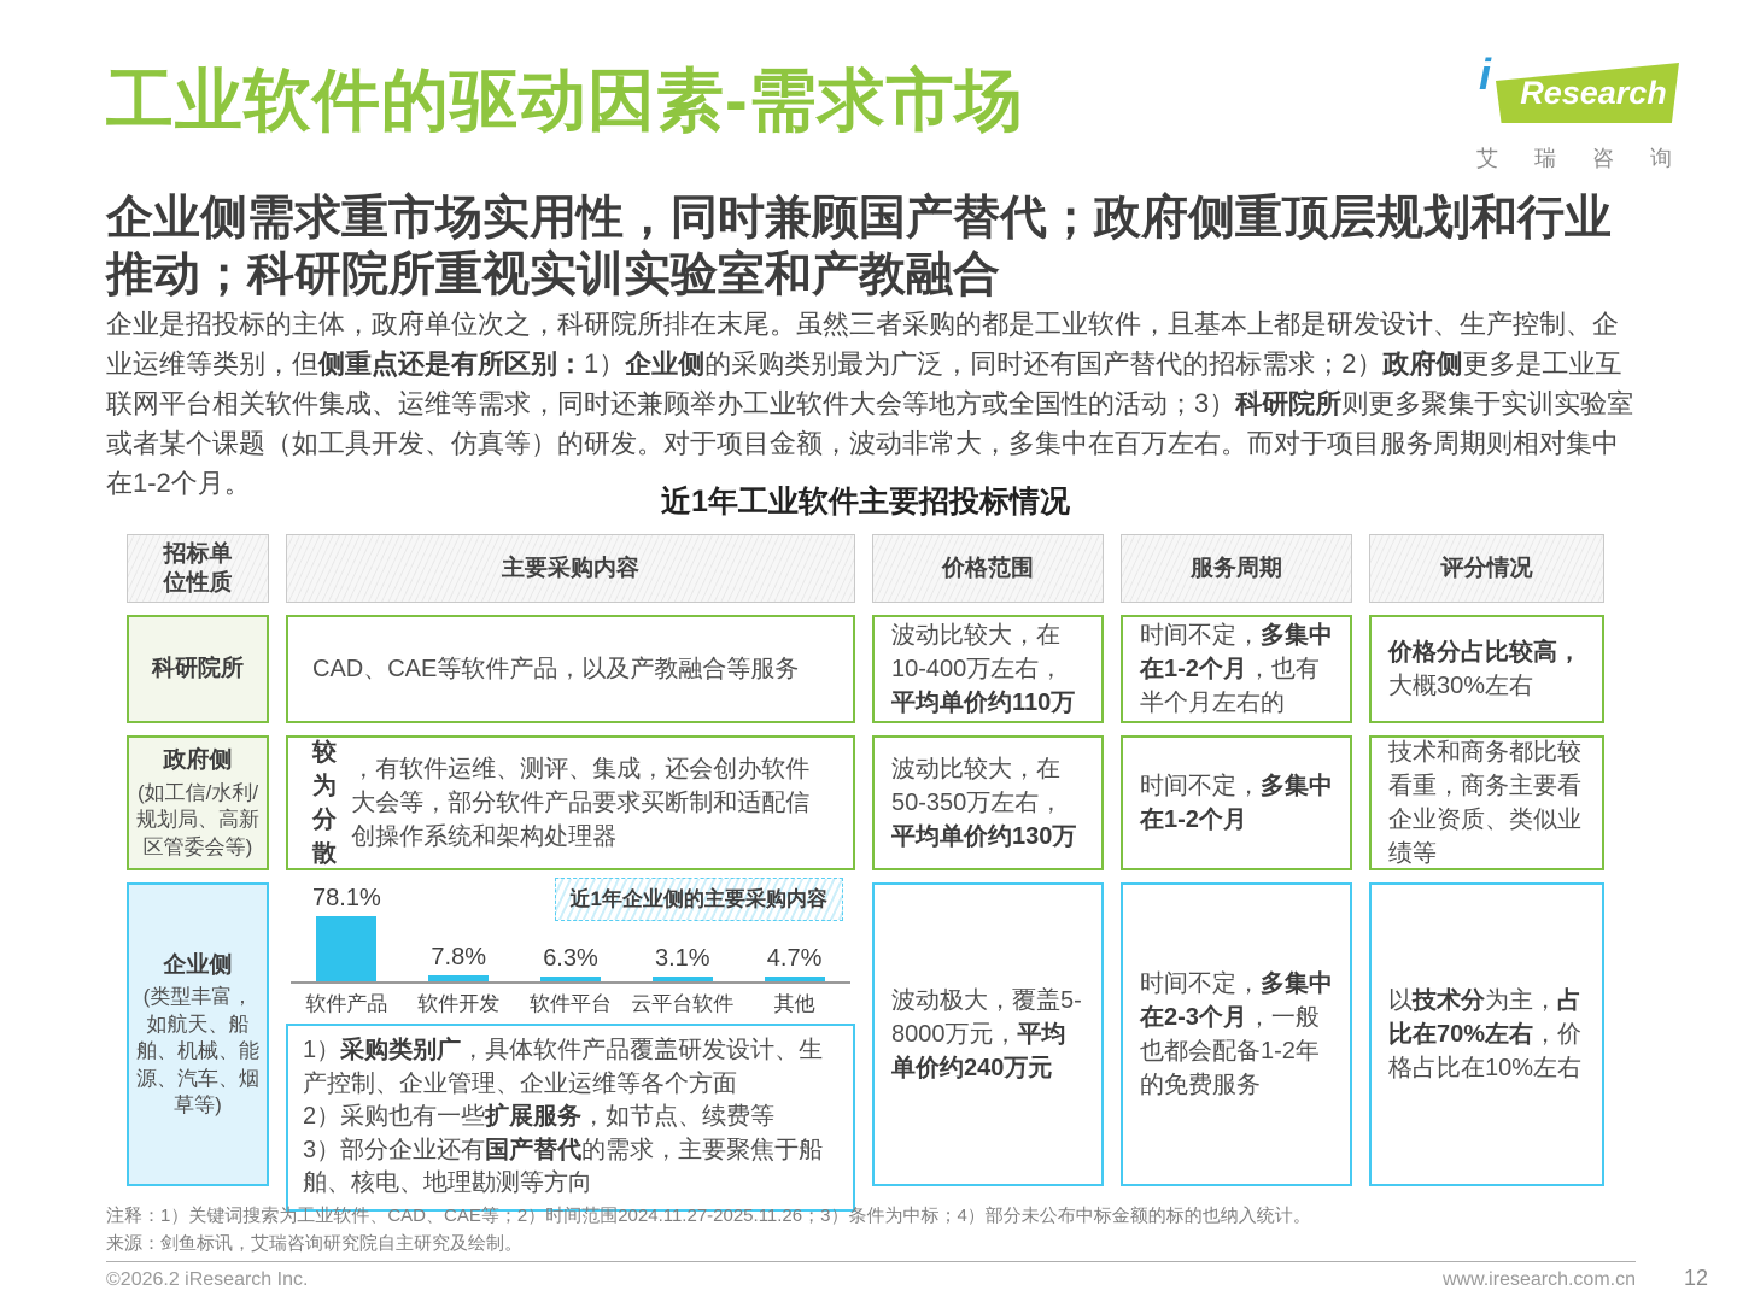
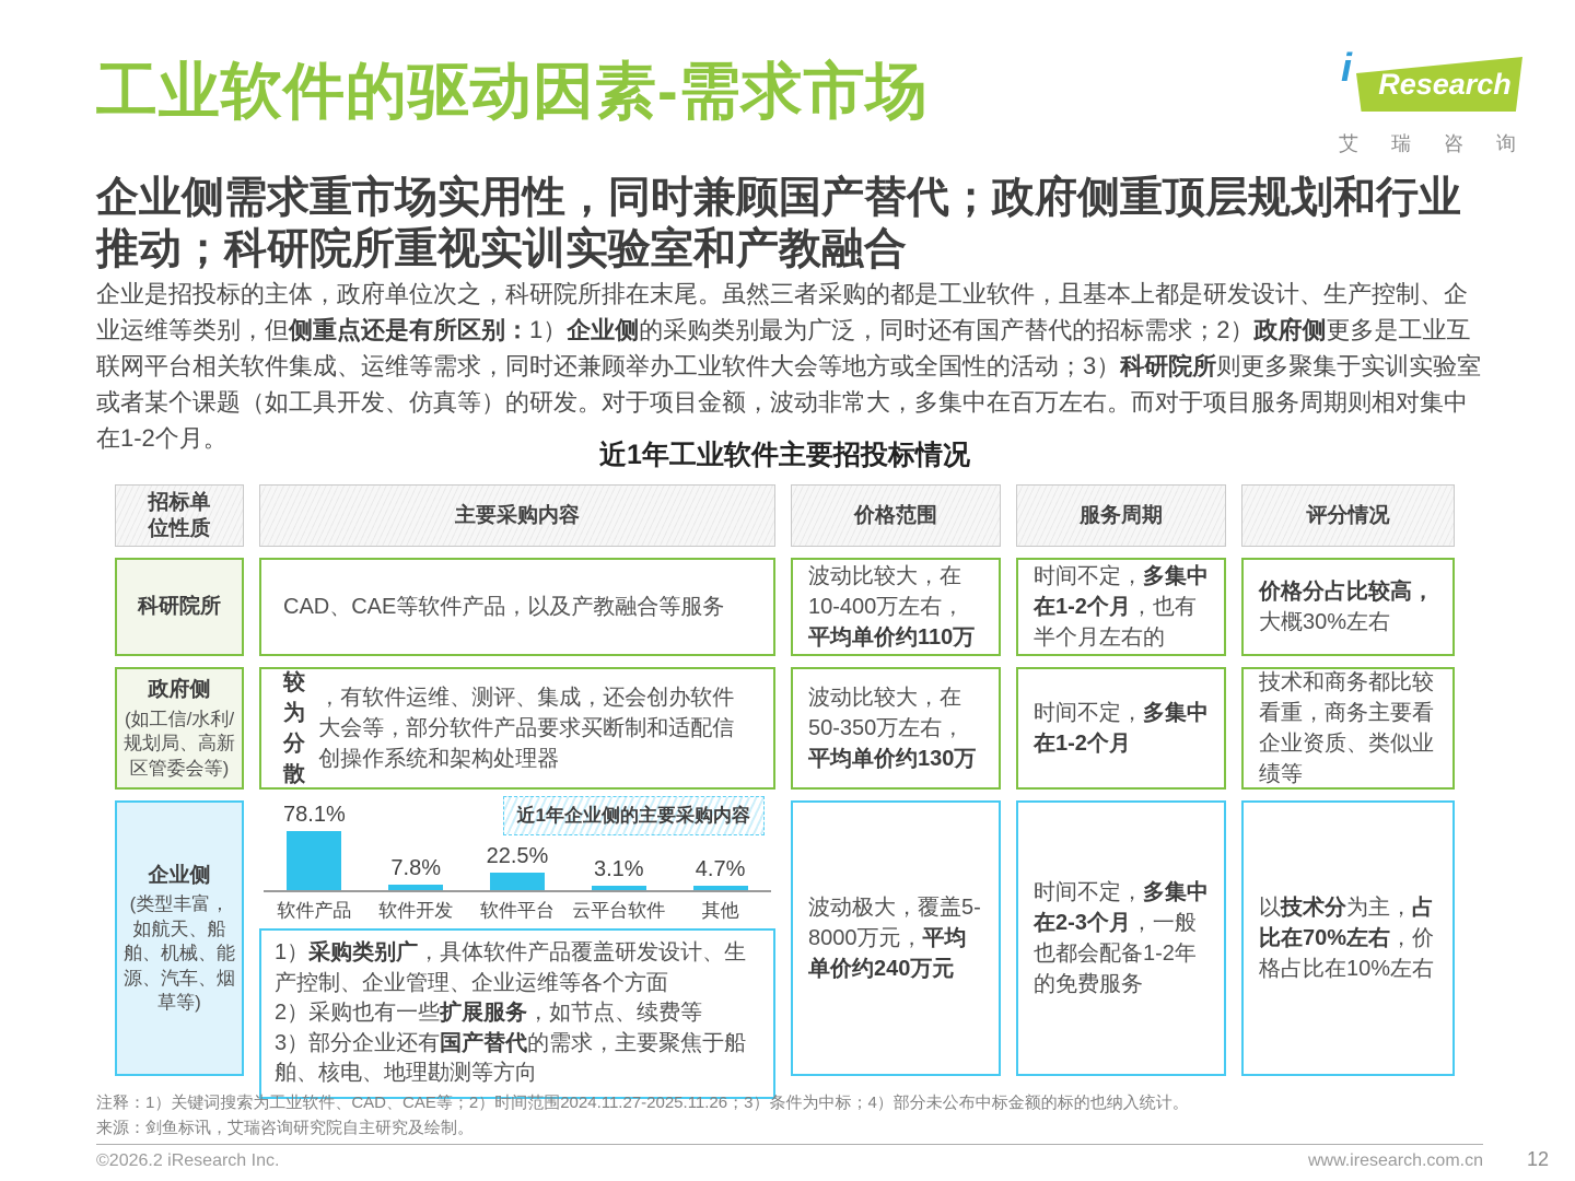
软件平台: 6.3% -> 22.5%
